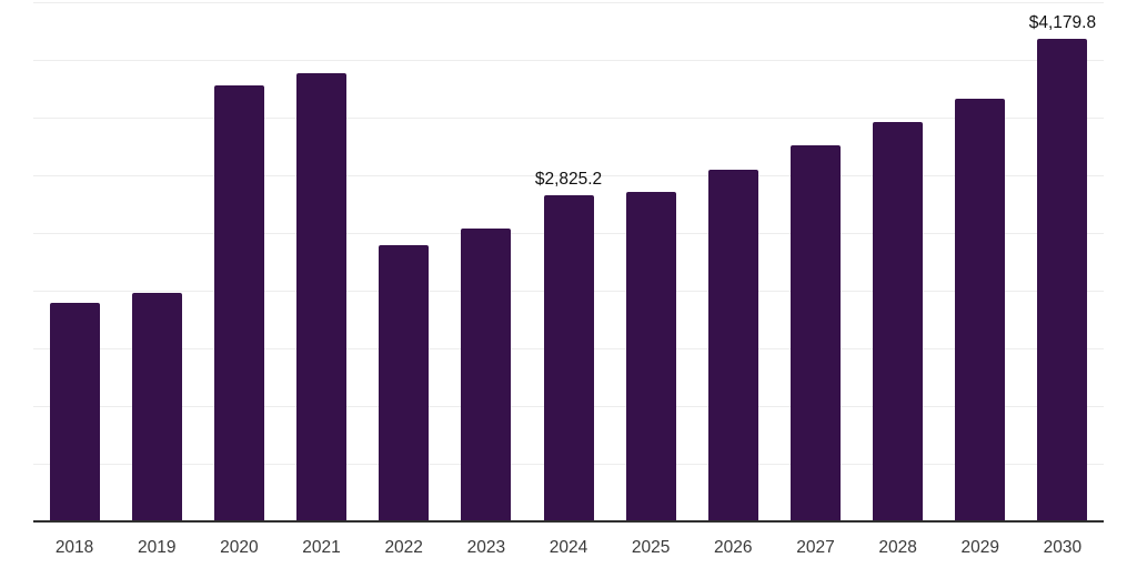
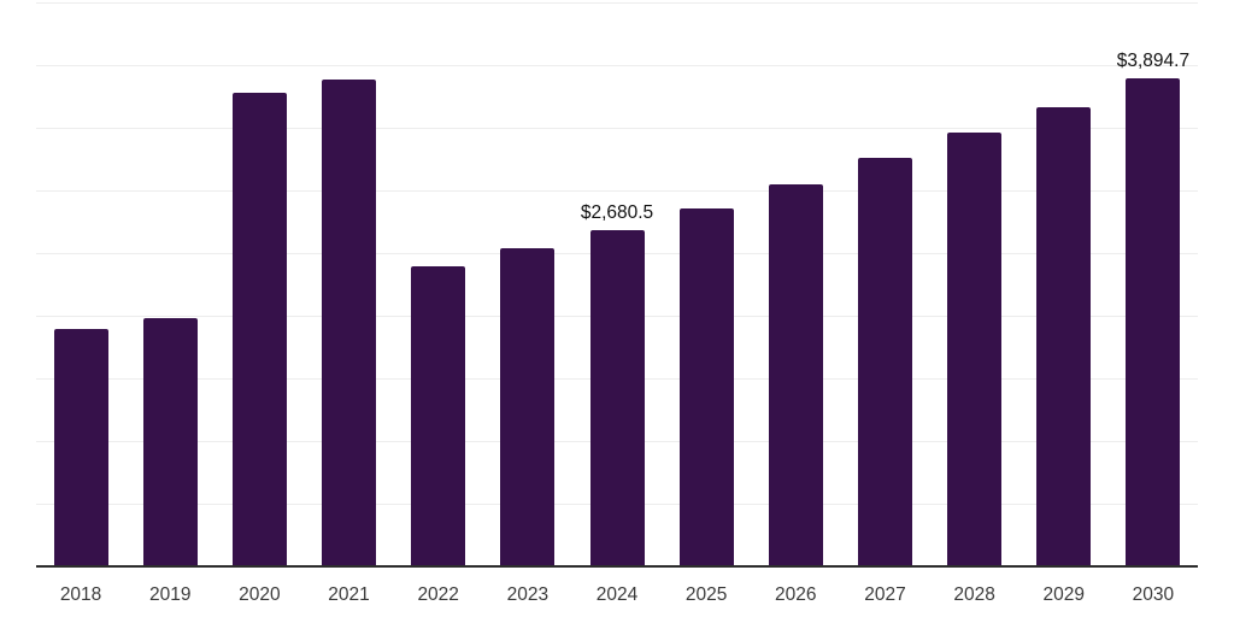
2024: $2,825.2 -> $2,680.5
2030: $4,179.8 -> $3,894.7
